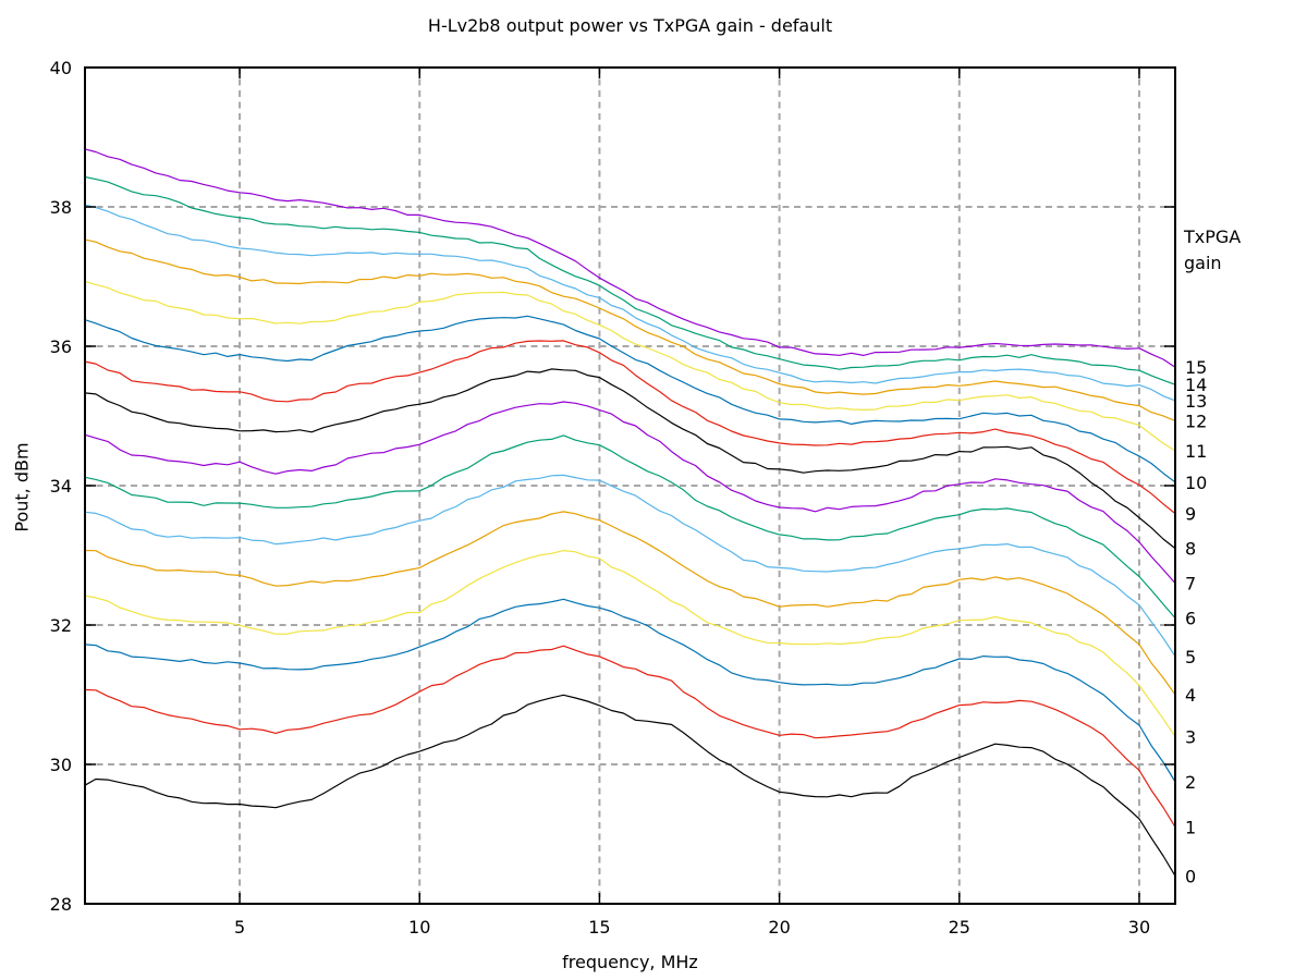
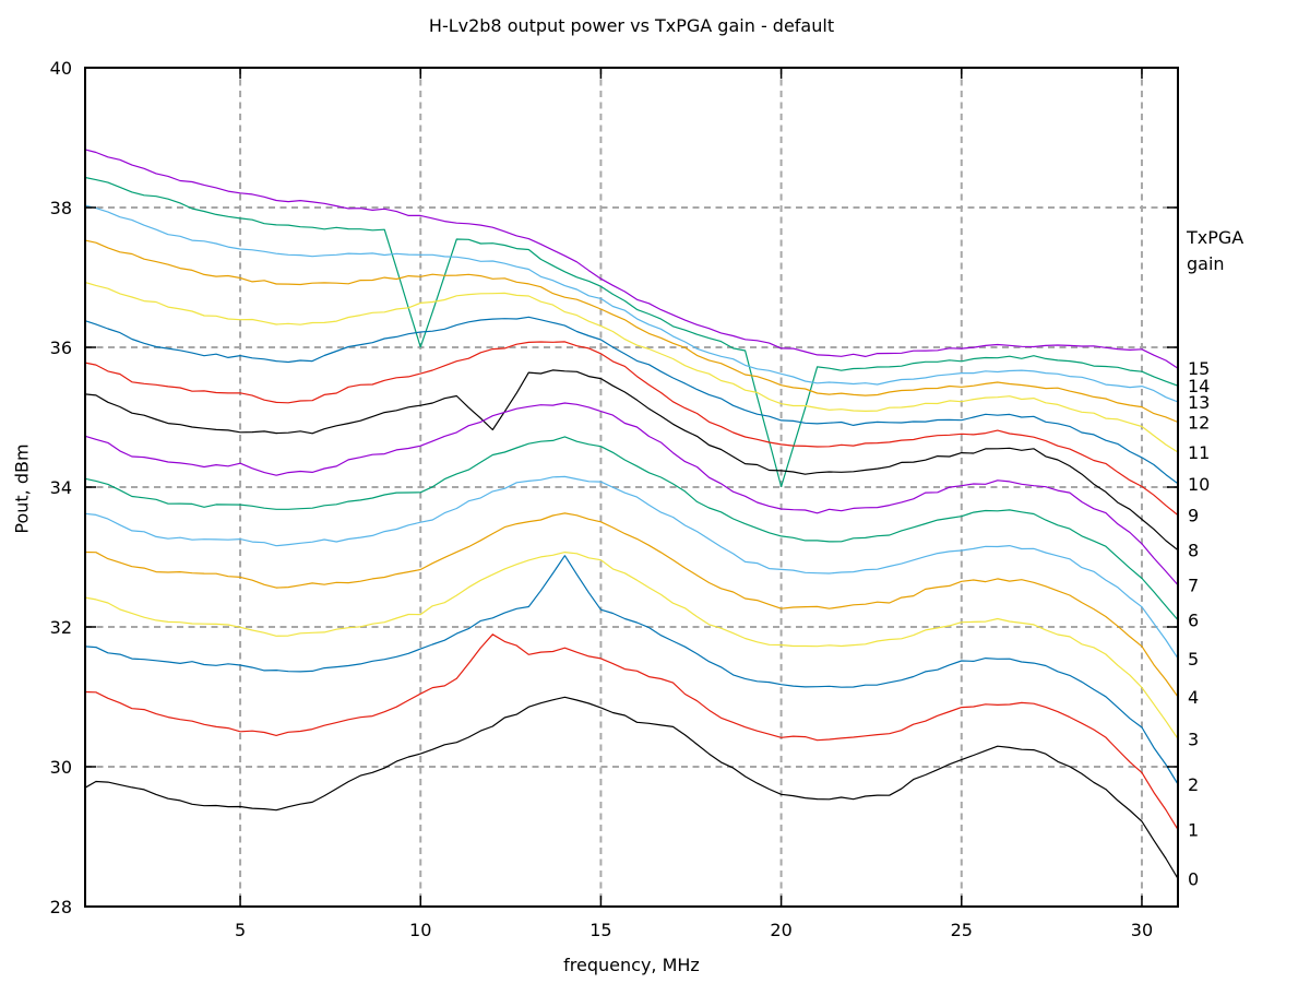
14/10: 37.6 -> 36.0
8/12: 35.5 -> 34.8
1/12: 31.5 -> 31.9
2/14: 32.4 -> 33.0
14/20: 35.8 -> 34.0
